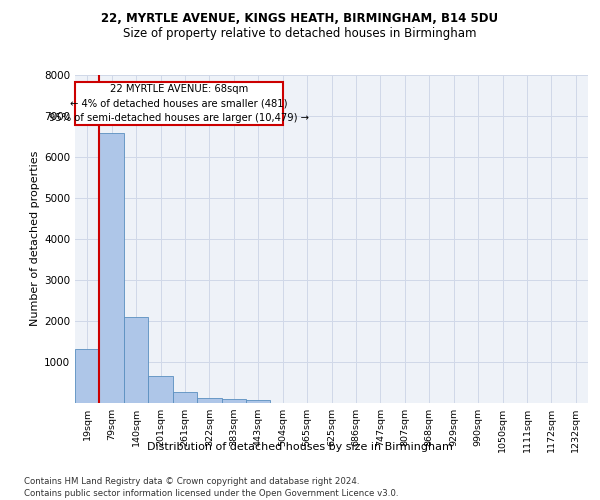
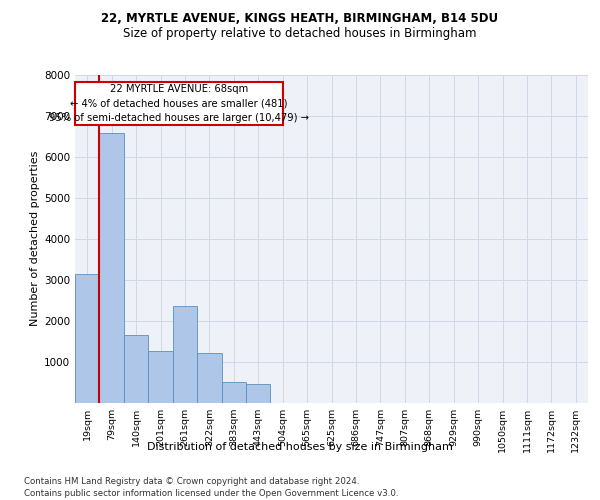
19sqm: 1300 -> 3150
140sqm: 2080 -> 1650
201sqm: 640 -> 1250
261sqm: 250 -> 2350
322sqm: 120 -> 1200
383sqm: 90 -> 500
443sqm: 60 -> 450
